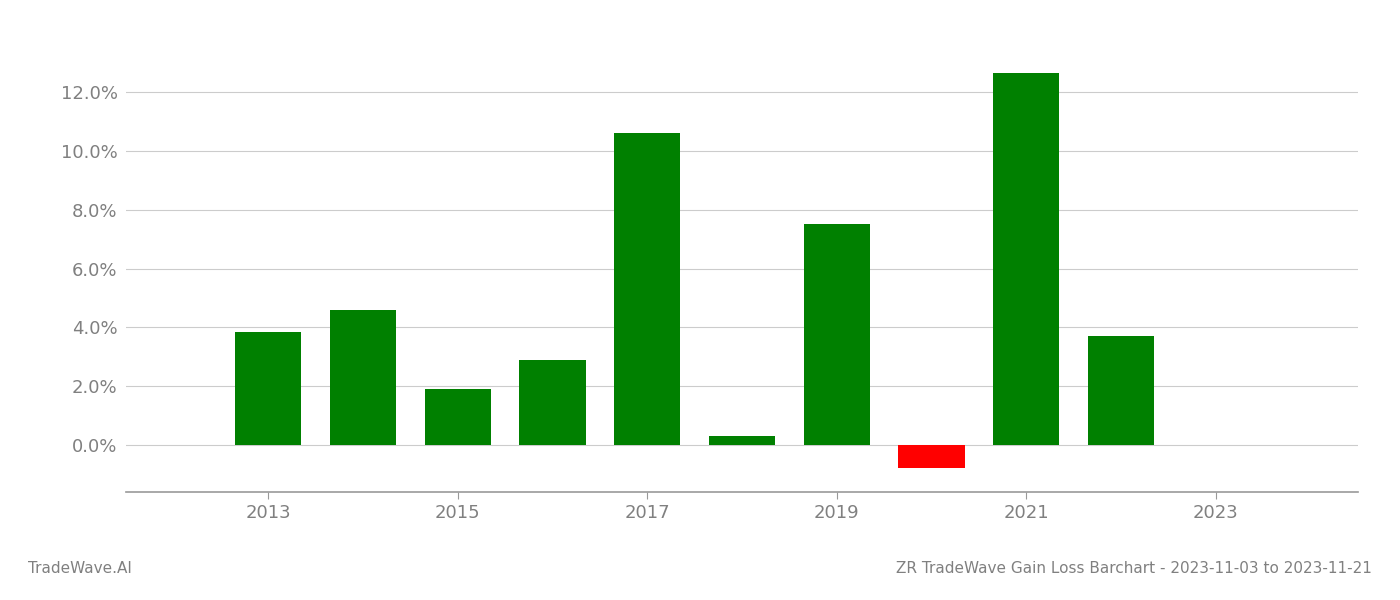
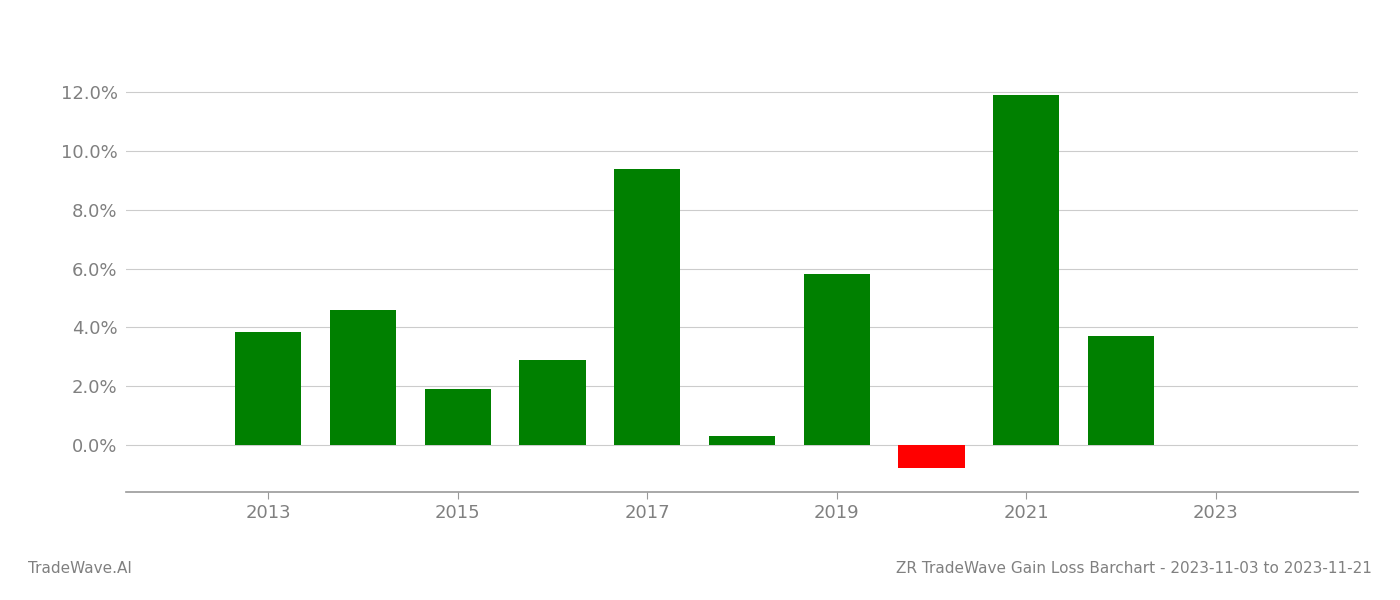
2017: 10.60% -> 9.40%
2019: 7.50% -> 5.80%
2021: 12.65% -> 11.90%
